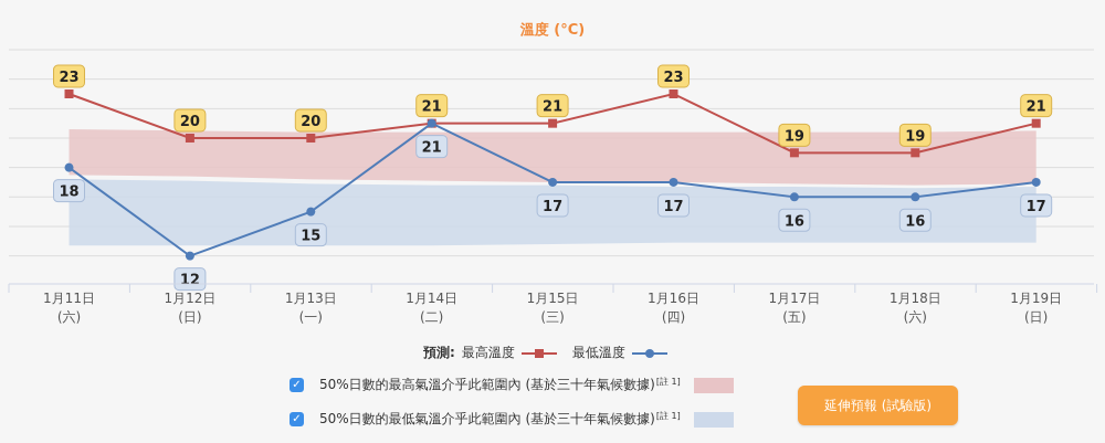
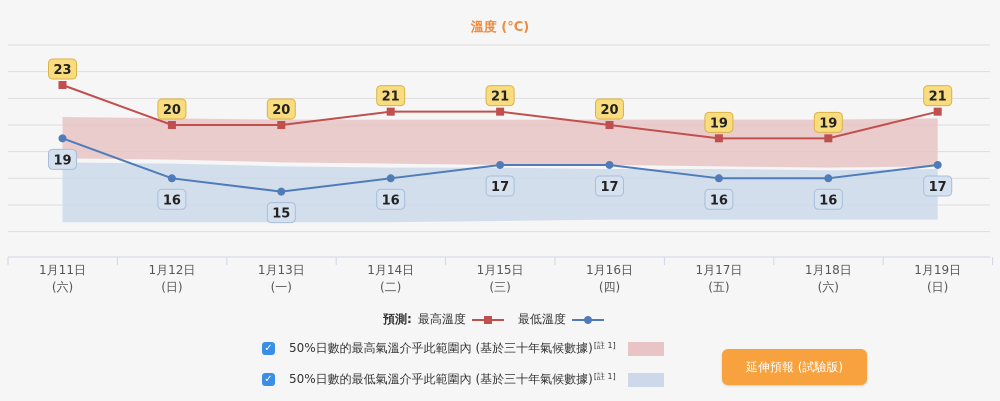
最低溫度/1月11日 (六): 18 -> 19
最低溫度/1月12日 (日): 12 -> 16
最低溫度/1月14日 (二): 21 -> 16
最高溫度/1月16日 (四): 23 -> 20
